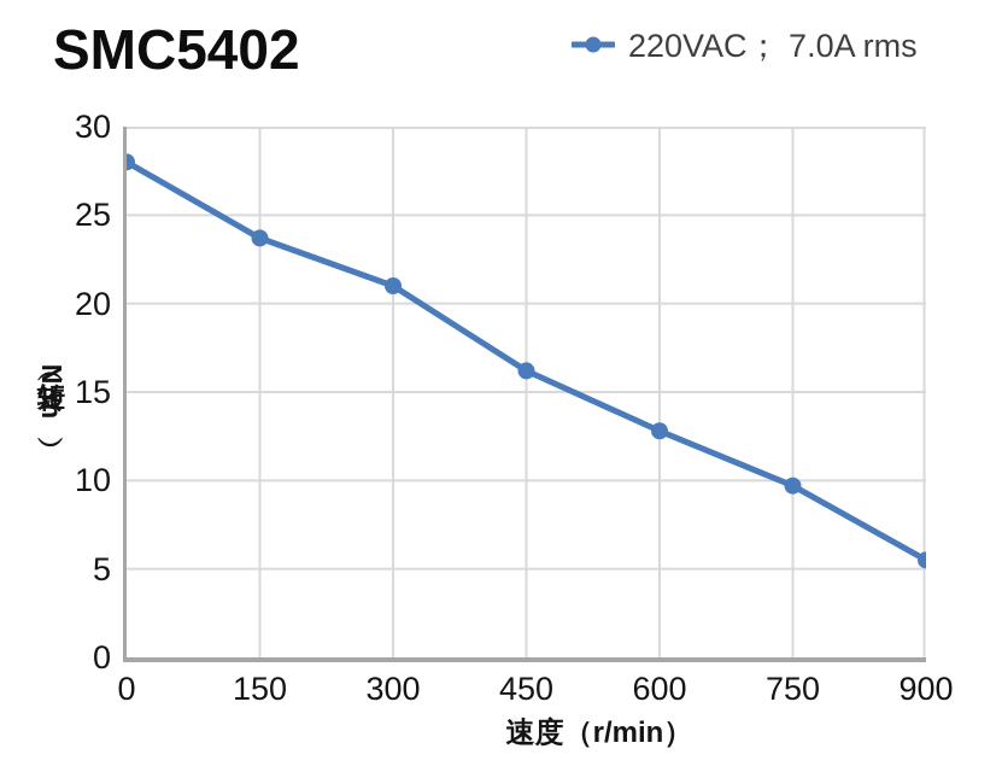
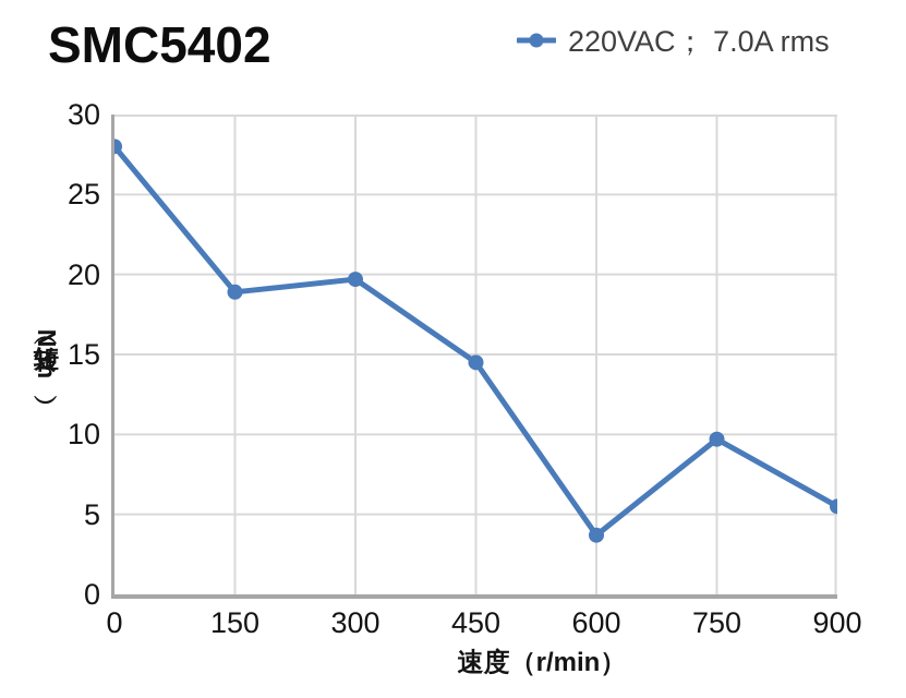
150: 23.7 -> 18.9
300: 21.0 -> 19.7
450: 16.2 -> 14.5
600: 12.8 -> 3.7
